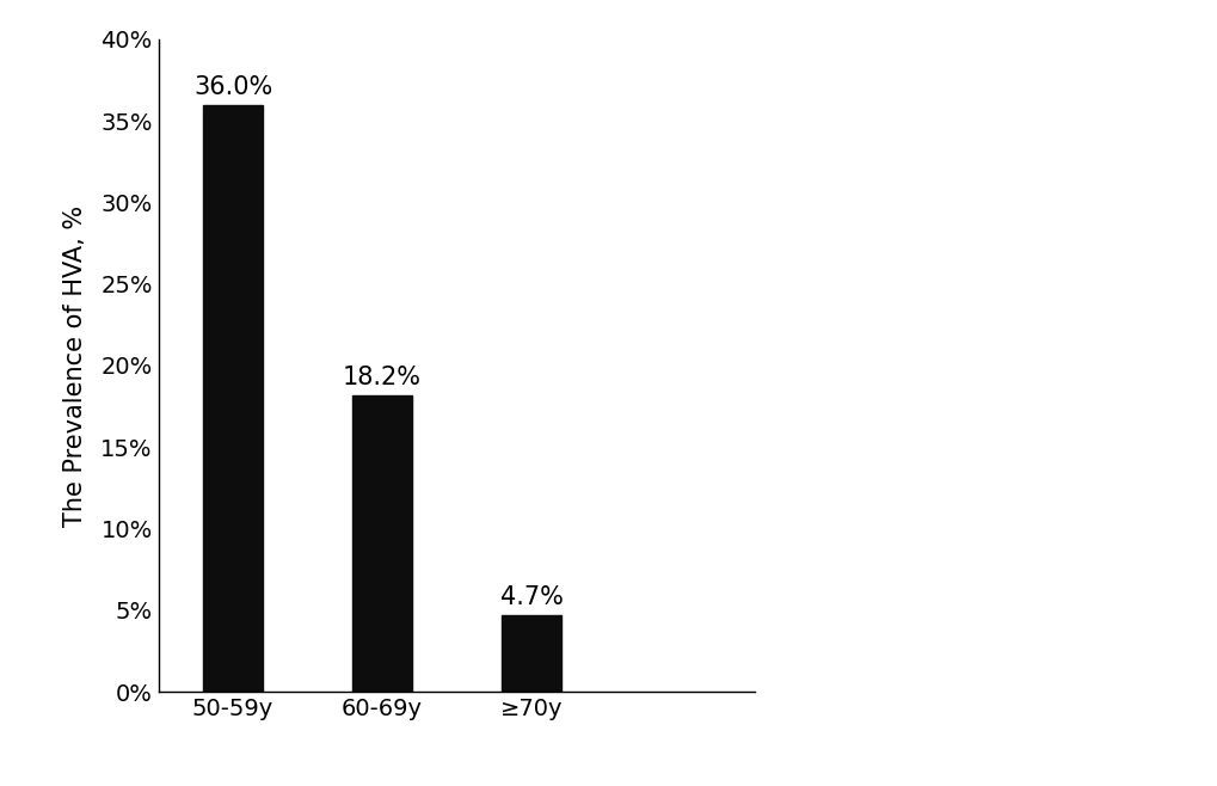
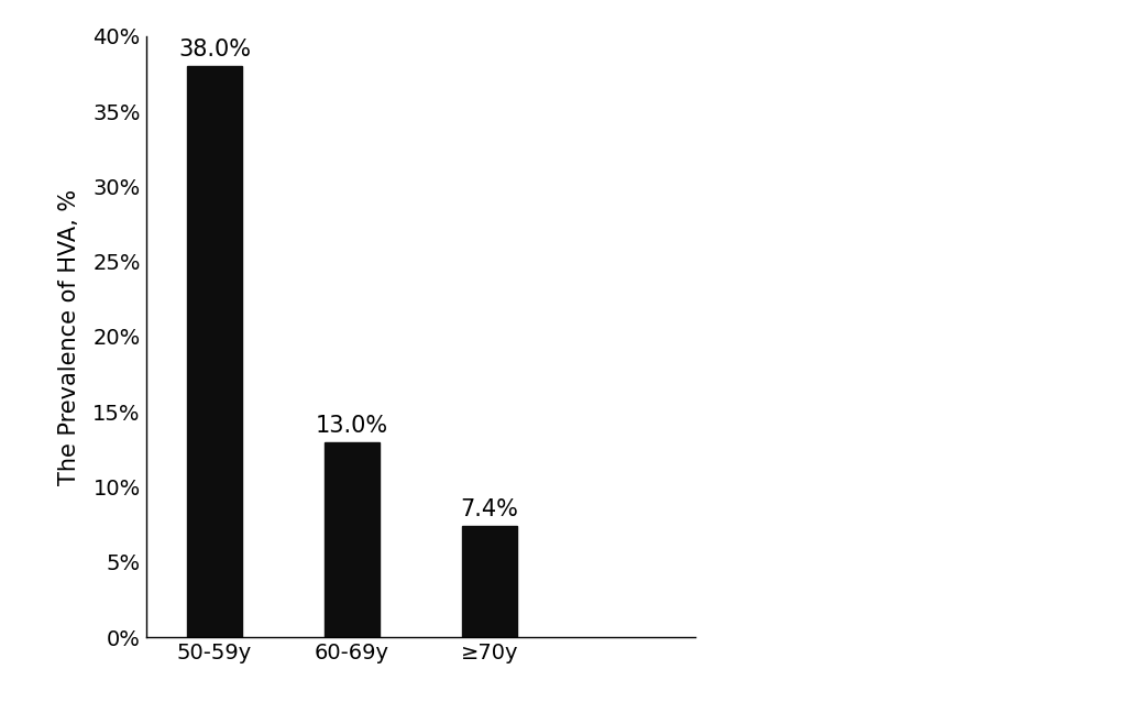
50-59y: 36.0% -> 38.0%
60-69y: 18.2% -> 13.0%
≥70y: 4.7% -> 7.4%
